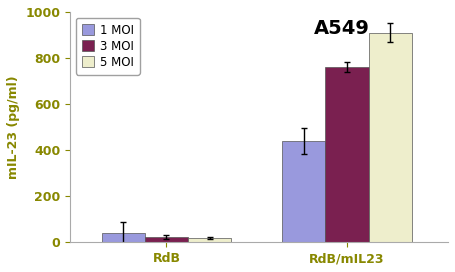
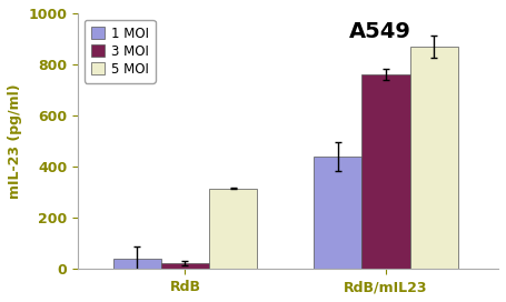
5 MOI/RdB: 18 -> 315
5 MOI/RdB/mIL23: 910 -> 870
